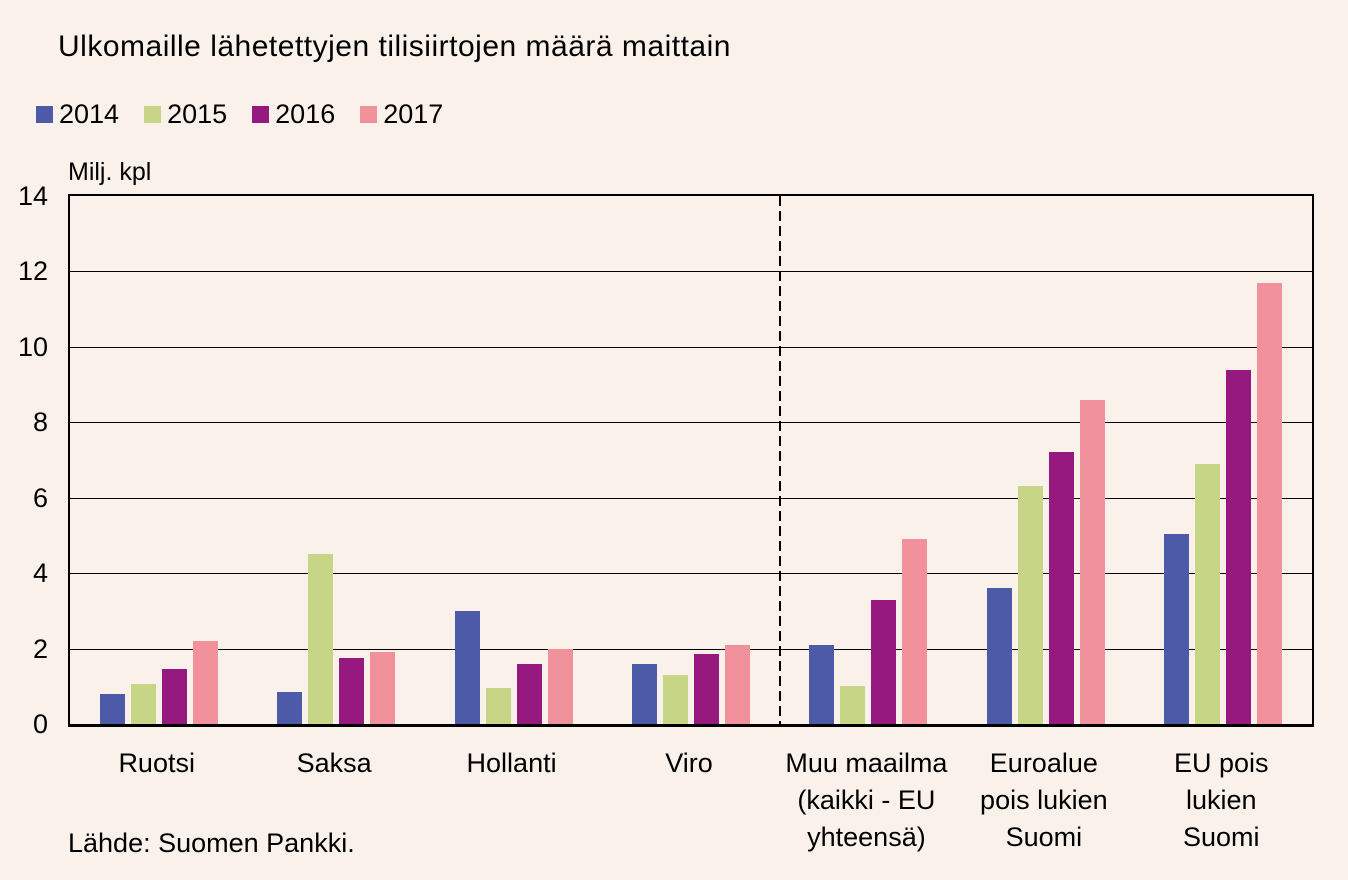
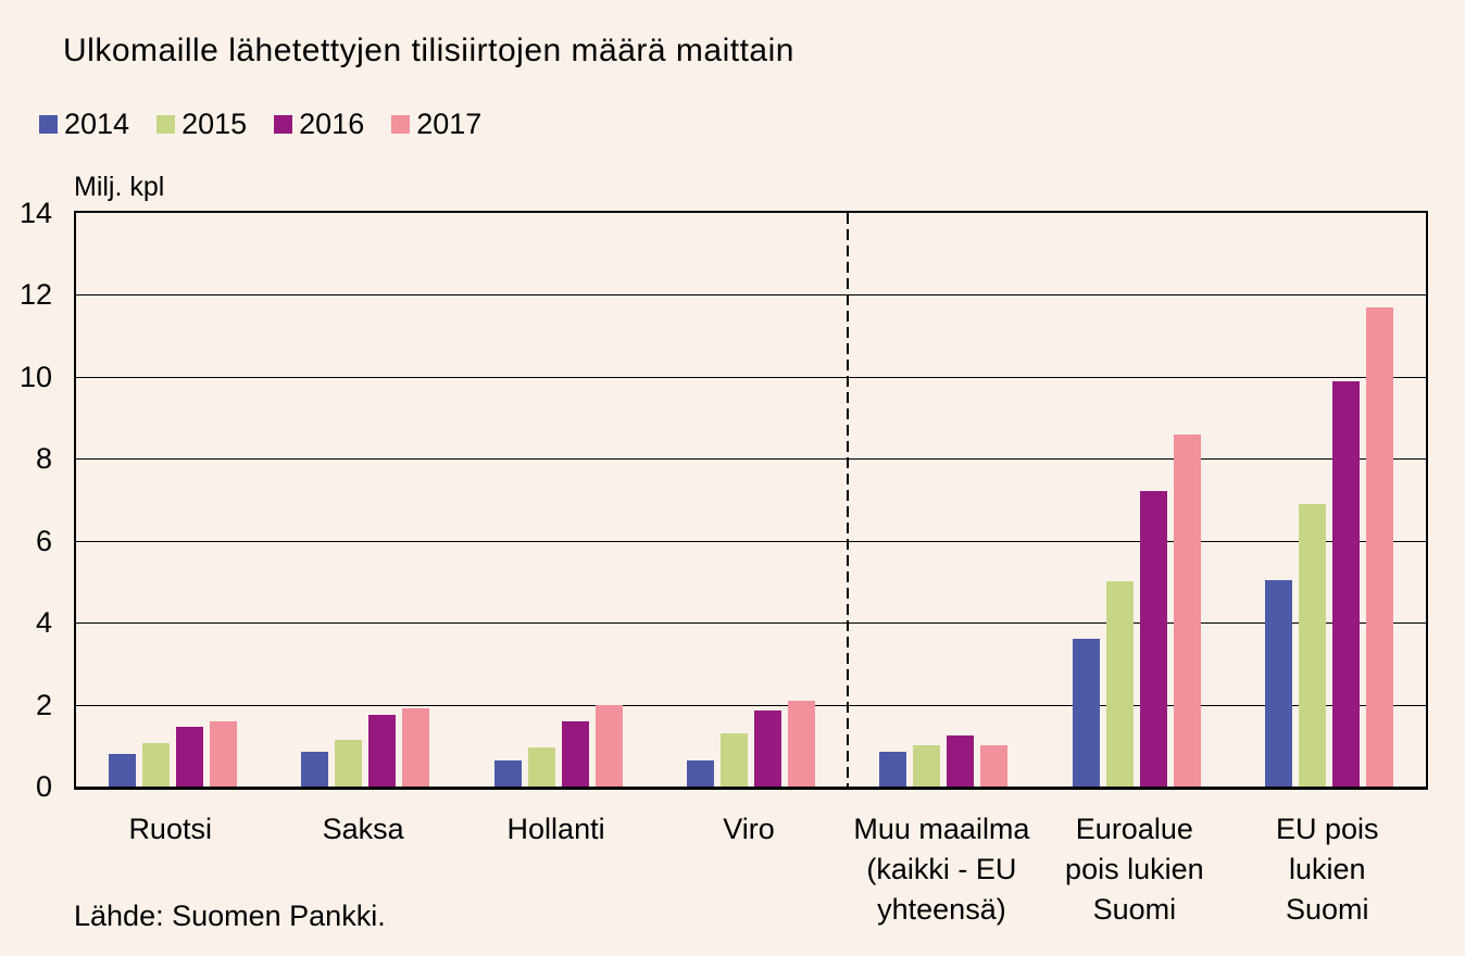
2017/Ruotsi: 2.2 -> 1.6
2015/Saksa: 4.5 -> 1.1
2014/Hollanti: 3.0 -> 0.7
2014/Viro: 1.6 -> 0.7
2014/Muu maailma (kaikki - EU yhteensä): 2.1 -> 0.8
2016/Muu maailma (kaikki - EU yhteensä): 3.3 -> 1.2
2017/Muu maailma (kaikki - EU yhteensä): 4.9 -> 1.0
2015/Euroalue pois lukien Suomi: 6.3 -> 5.0
2016/EU pois lukien Suomi: 9.4 -> 9.9
